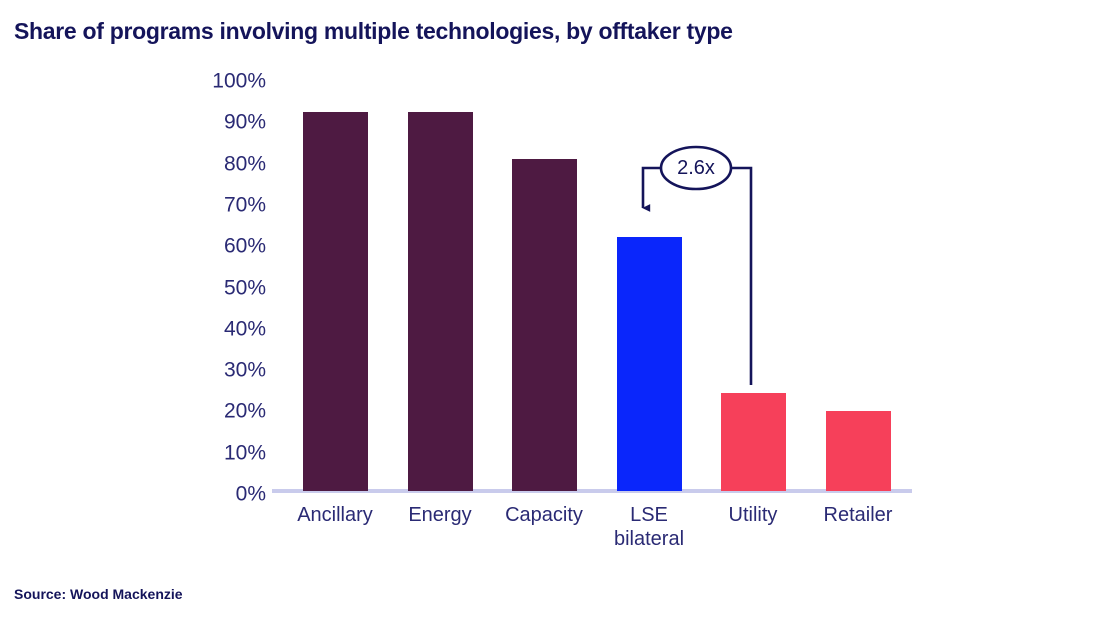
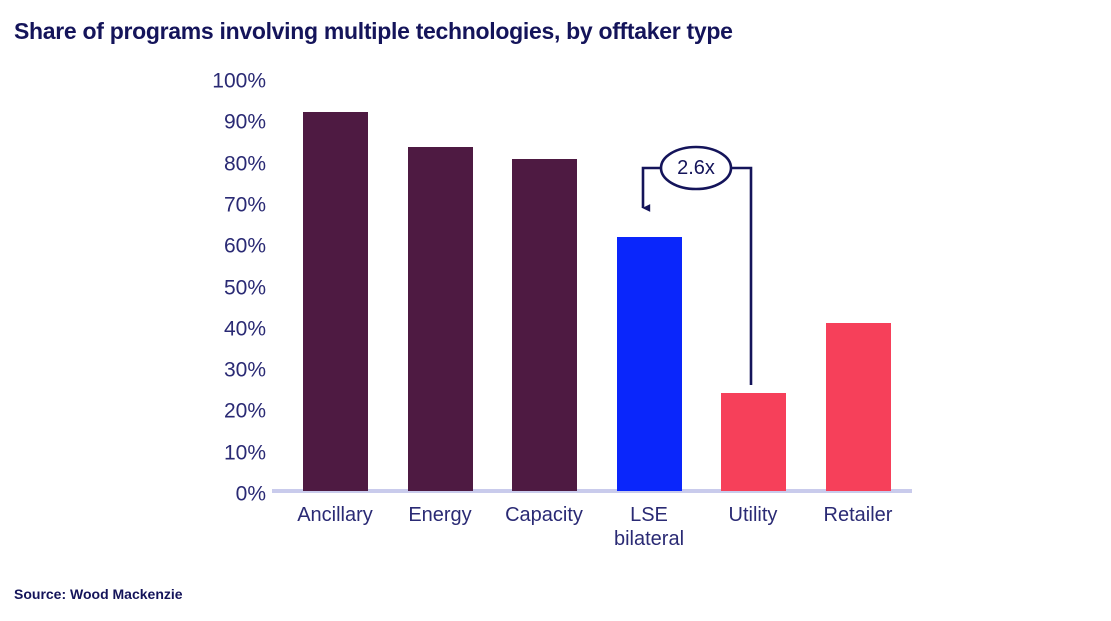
Energy: 92% -> 84%
Retailer: 20% -> 41%
